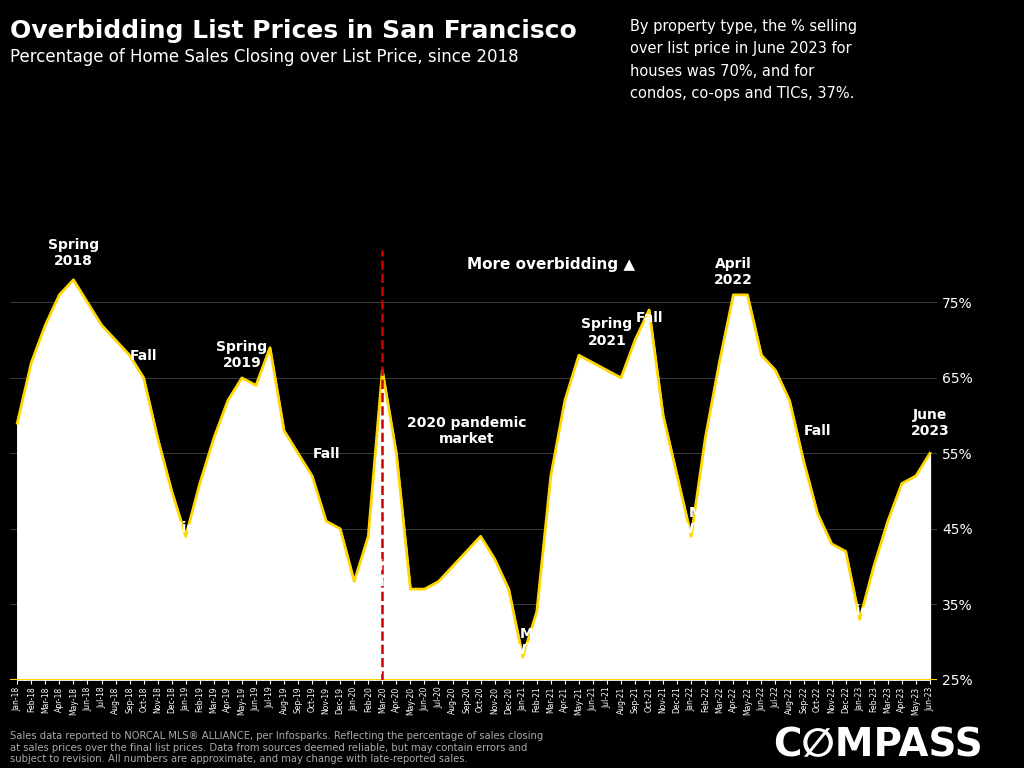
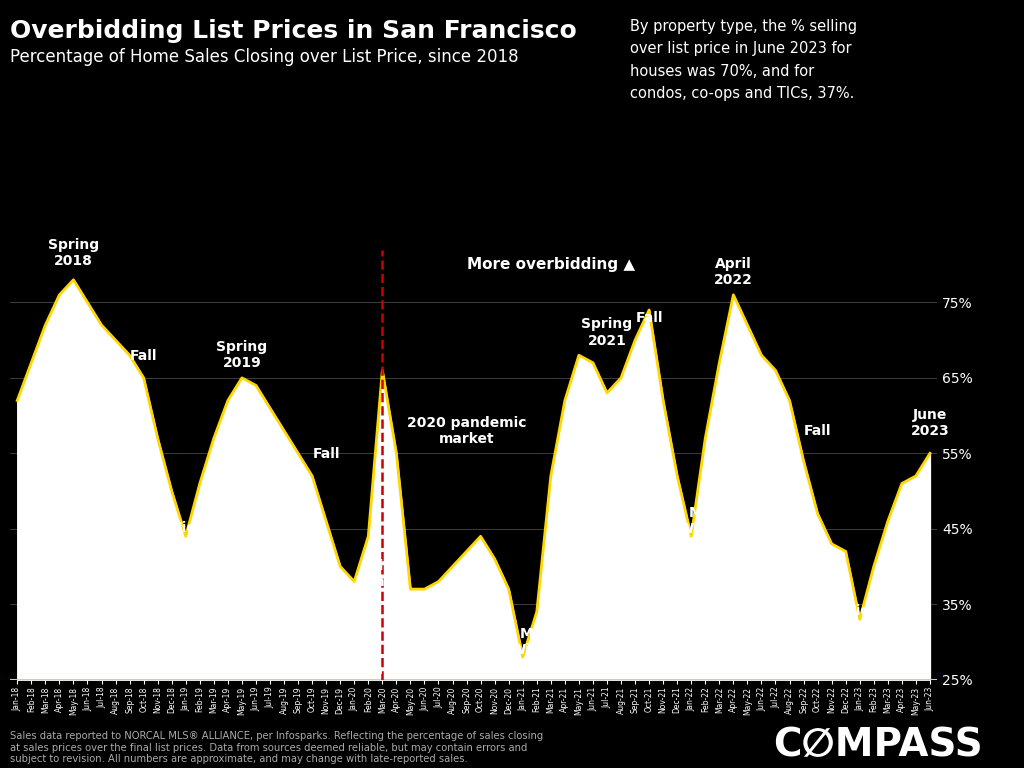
Jan-18: 59% -> 62%
Jul-19: 69% -> 61%
Dec-19: 45% -> 40%
Jul-21: 66% -> 63%
Nov-21: 60% -> 62%
May-22: 76% -> 72%
